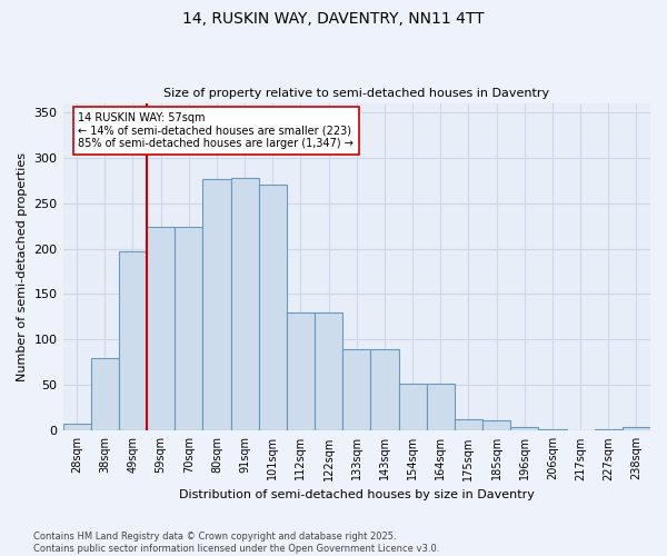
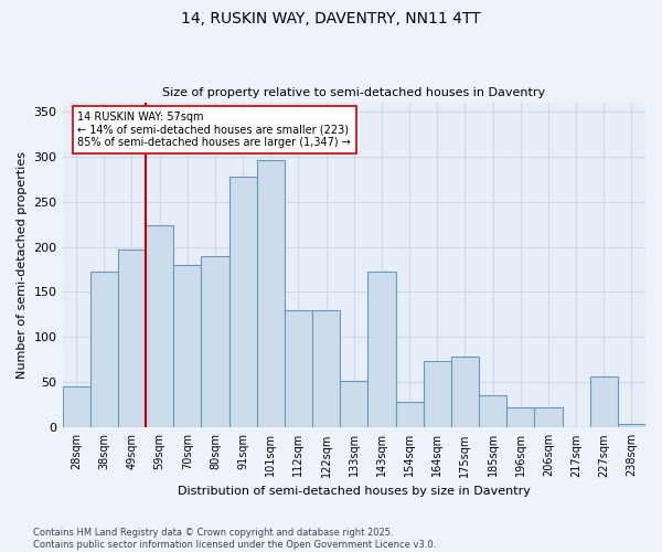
28sqm: 8 -> 46
38sqm: 80 -> 172
70sqm: 224 -> 180
80sqm: 277 -> 190
101sqm: 270 -> 296
133sqm: 90 -> 52
143sqm: 90 -> 172
154sqm: 52 -> 28
164sqm: 52 -> 74
175sqm: 13 -> 78
185sqm: 11 -> 36
196sqm: 4 -> 22
206sqm: 1 -> 22
227sqm: 1 -> 56
